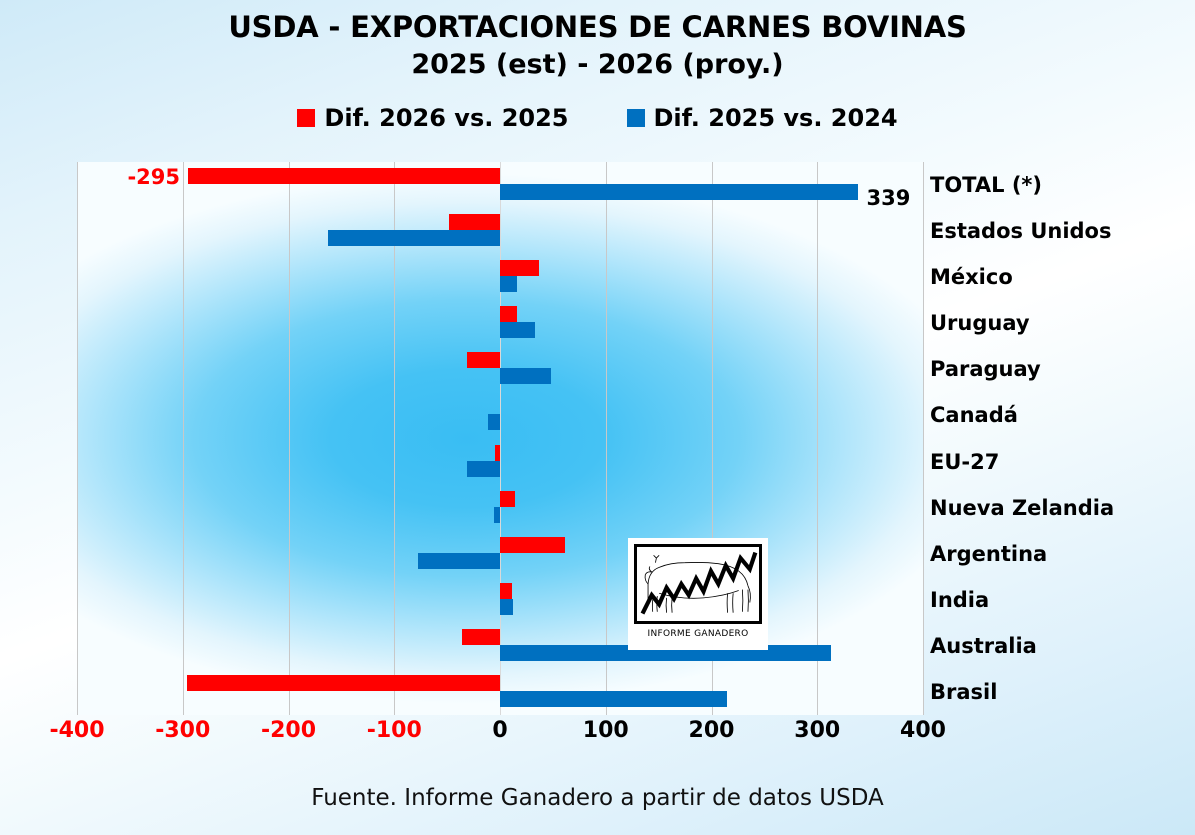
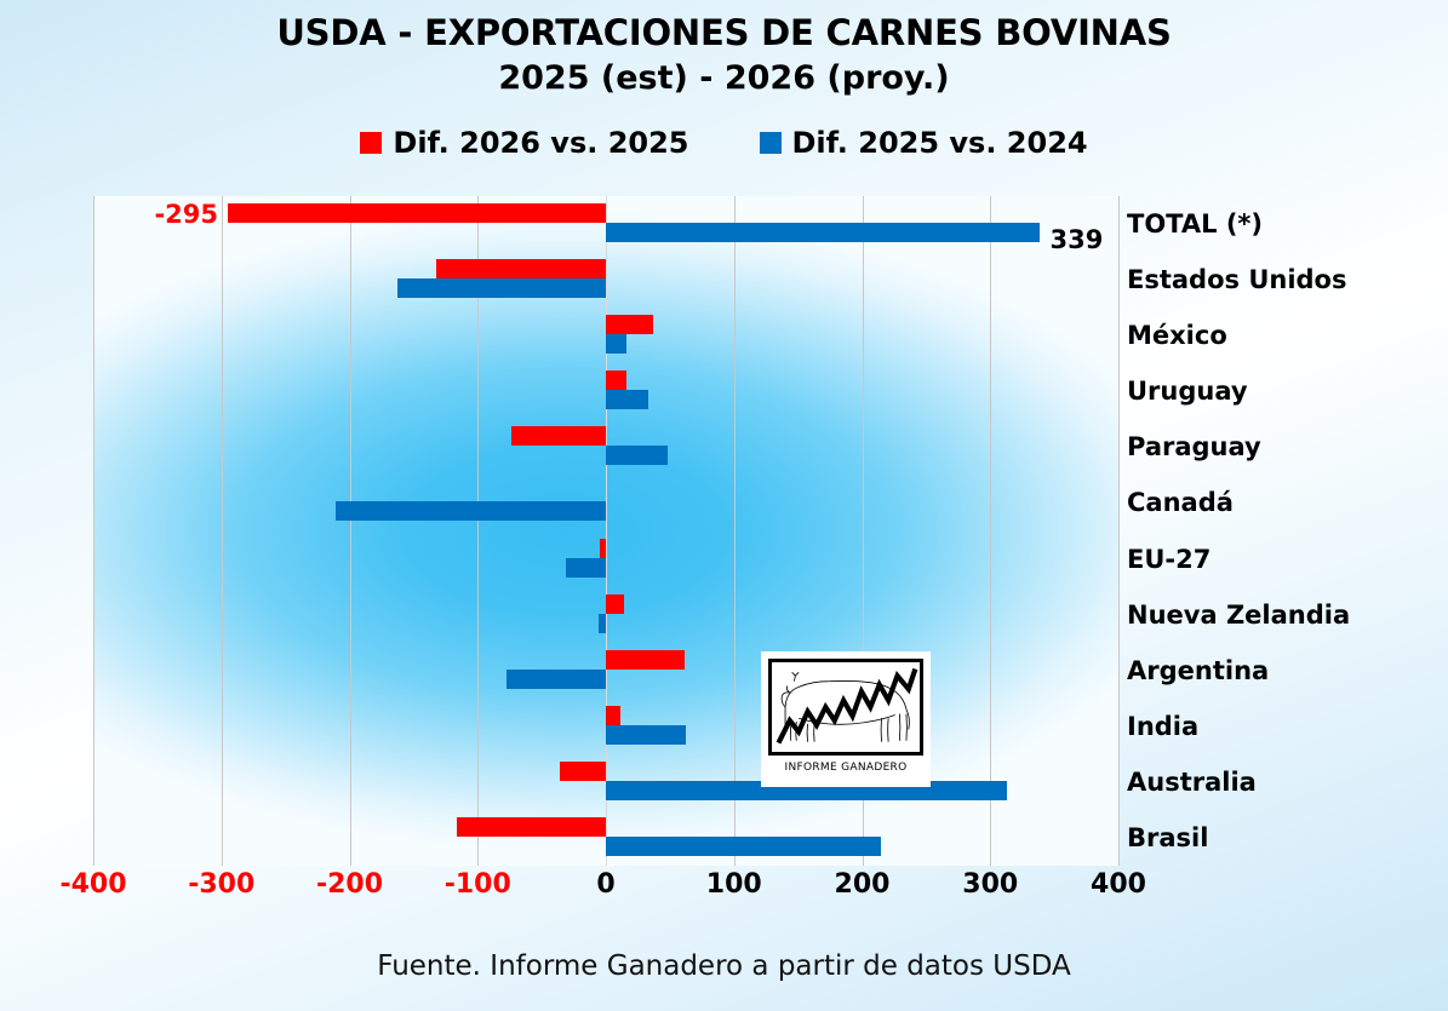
Dif. 2026 vs. 2025/Estados Unidos: -48 -> -132
Dif. 2026 vs. 2025/Paraguay: -31 -> -74
Dif. 2025 vs. 2024/Canadá: -11 -> -211
Dif. 2025 vs. 2024/India: 12 -> 62
Dif. 2026 vs. 2025/Brasil: -296 -> -116
